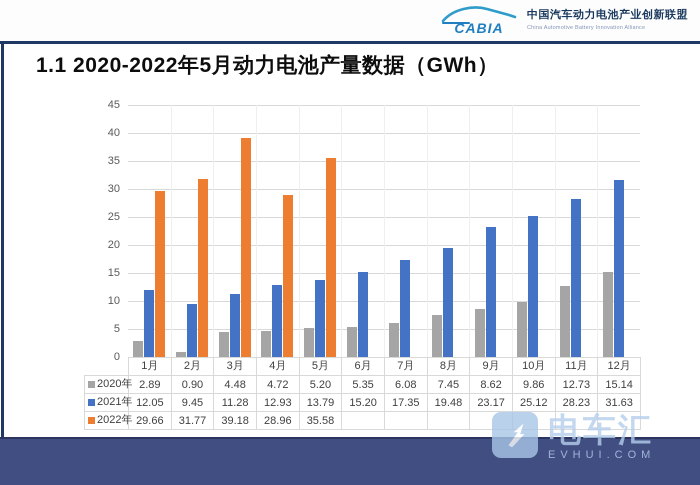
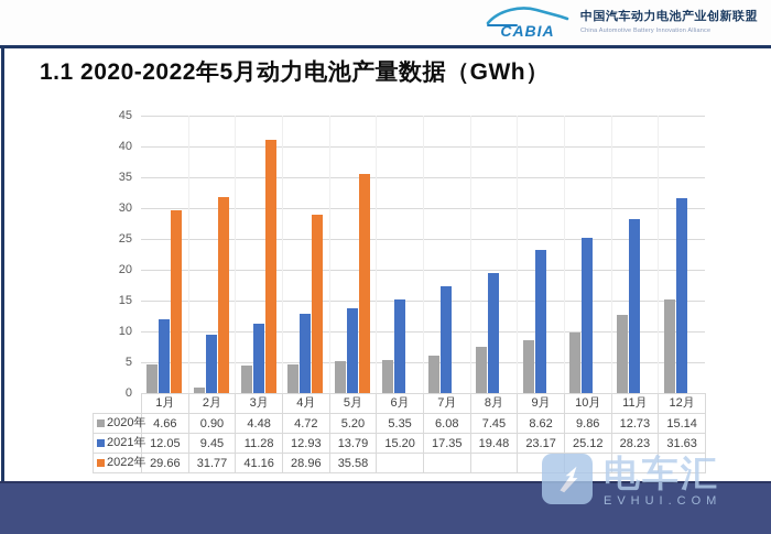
2020年/1月: 2.89 -> 4.66
2022年/3月: 39.18 -> 41.16
